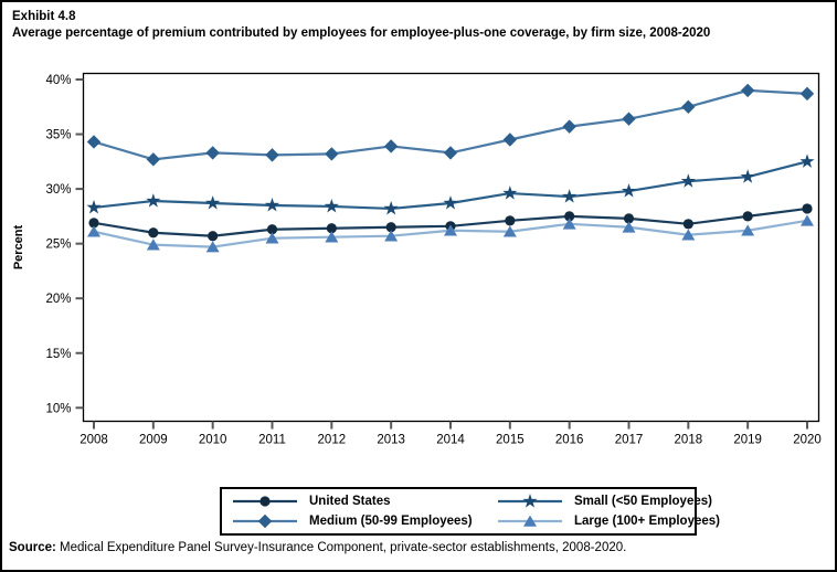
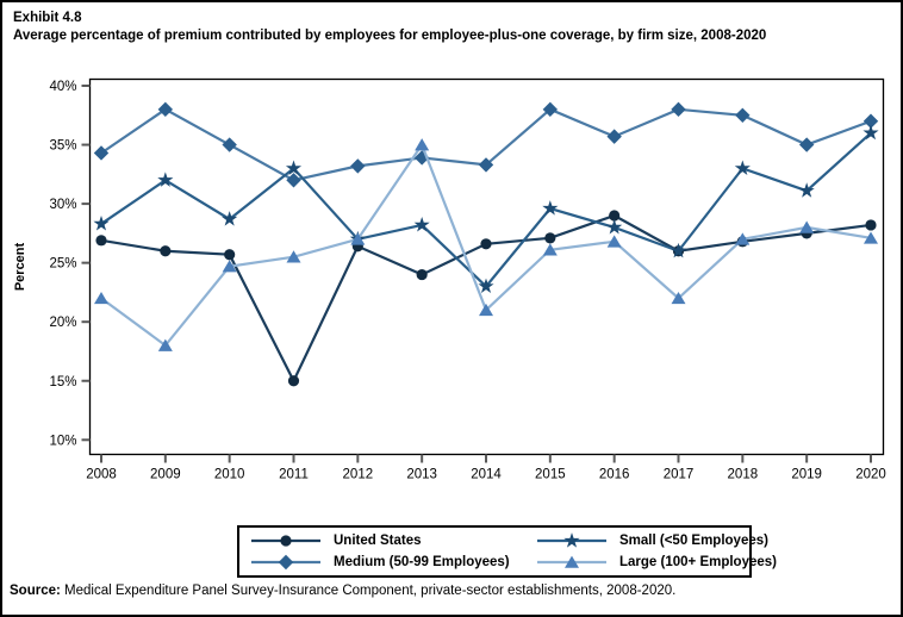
Large (100+ Employees)/2008: 26% -> 22%
Medium (50-99 Employees)/2009: 33% -> 38%
Small (<50 Employees)/2009: 29% -> 32%
Large (100+ Employees)/2009: 25% -> 18%
Medium (50-99 Employees)/2010: 33% -> 35%
United States/2011: 26% -> 15%
Medium (50-99 Employees)/2011: 33% -> 32%
Small (<50 Employees)/2011: 28% -> 33%
Small (<50 Employees)/2012: 28% -> 27%
Large (100+ Employees)/2012: 26% -> 27%
United States/2013: 26% -> 24%
Large (100+ Employees)/2013: 26% -> 35%
Small (<50 Employees)/2014: 29% -> 23%
Large (100+ Employees)/2014: 26% -> 21%
Medium (50-99 Employees)/2015: 34% -> 38%
United States/2016: 28% -> 29%
Small (<50 Employees)/2016: 29% -> 28%
United States/2017: 27% -> 26%
Medium (50-99 Employees)/2017: 36% -> 38%
Small (<50 Employees)/2017: 30% -> 26%
Large (100+ Employees)/2017: 26% -> 22%
Small (<50 Employees)/2018: 31% -> 33%
Large (100+ Employees)/2018: 26% -> 27%
Medium (50-99 Employees)/2019: 39% -> 35%
Large (100+ Employees)/2019: 26% -> 28%
Medium (50-99 Employees)/2020: 39% -> 37%
Small (<50 Employees)/2020: 32% -> 36%
